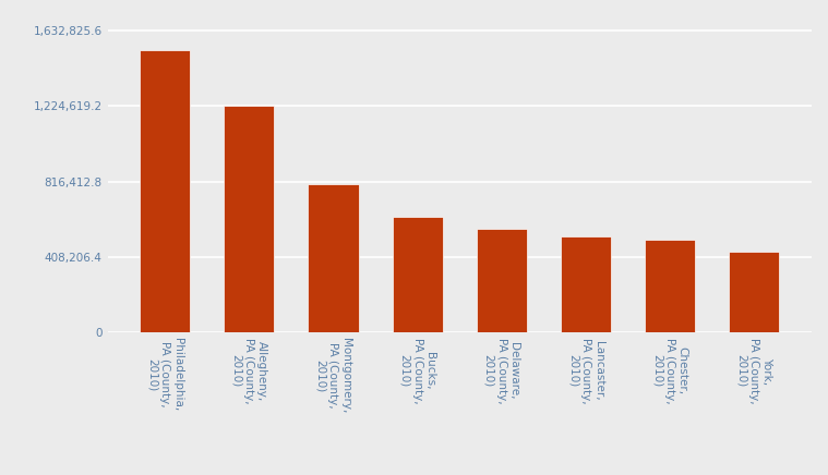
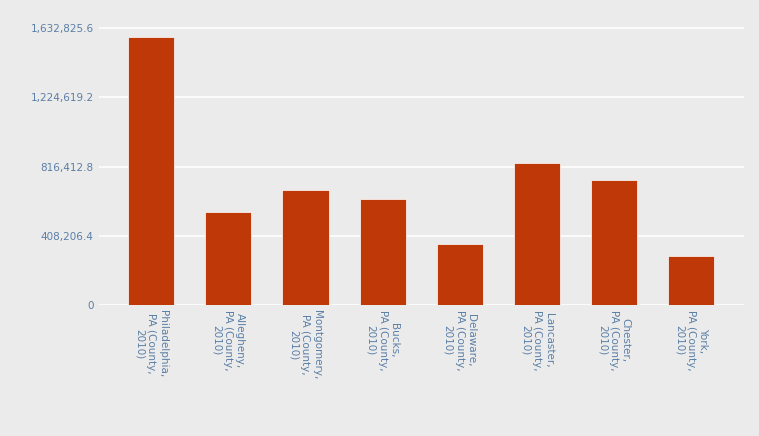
Philadelphia, PA (County, 2010): 1,530,000 -> 1,580,000
Allegheny, PA (County, 2010): 1,220,000 -> 550,000
Montgomery, PA (County, 2010): 800,000 -> 680,000
Delaware, PA (County, 2010): 560,000 -> 360,000
Lancaster, PA (County, 2010): 520,000 -> 840,000
Chester, PA (County, 2010): 500,000 -> 740,000
York, PA (County, 2010): 430,000 -> 290,000
